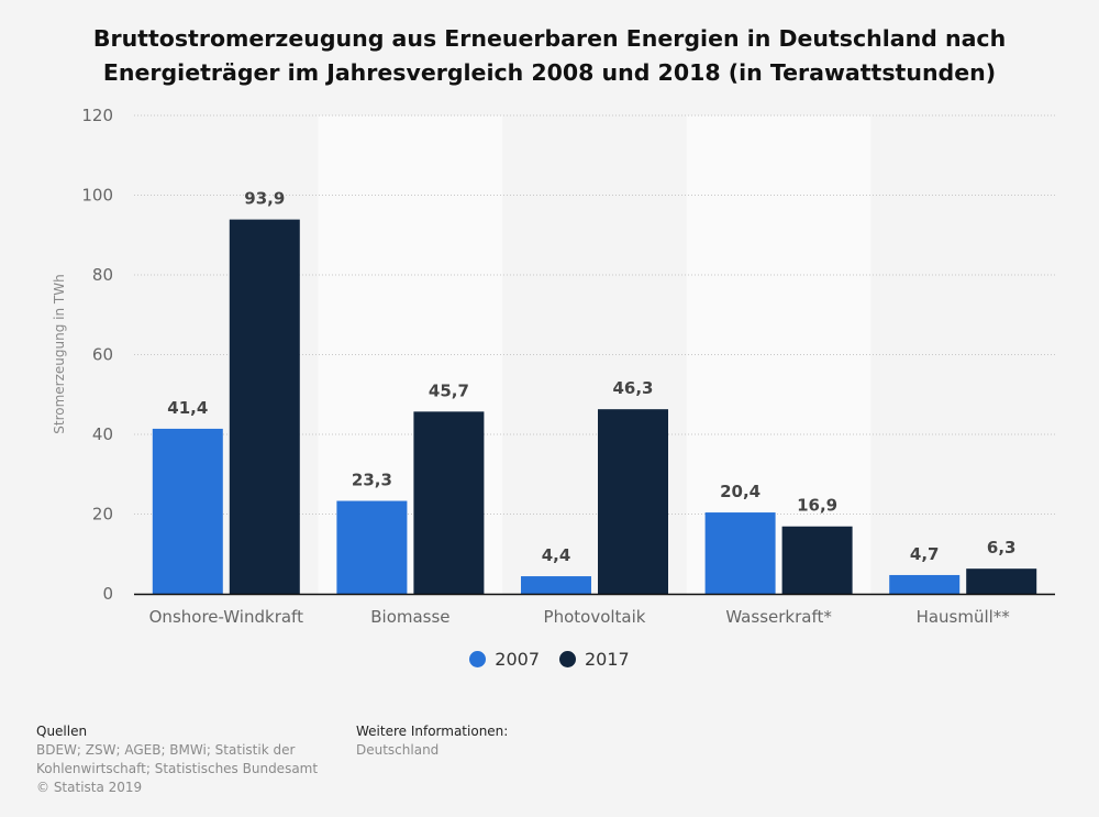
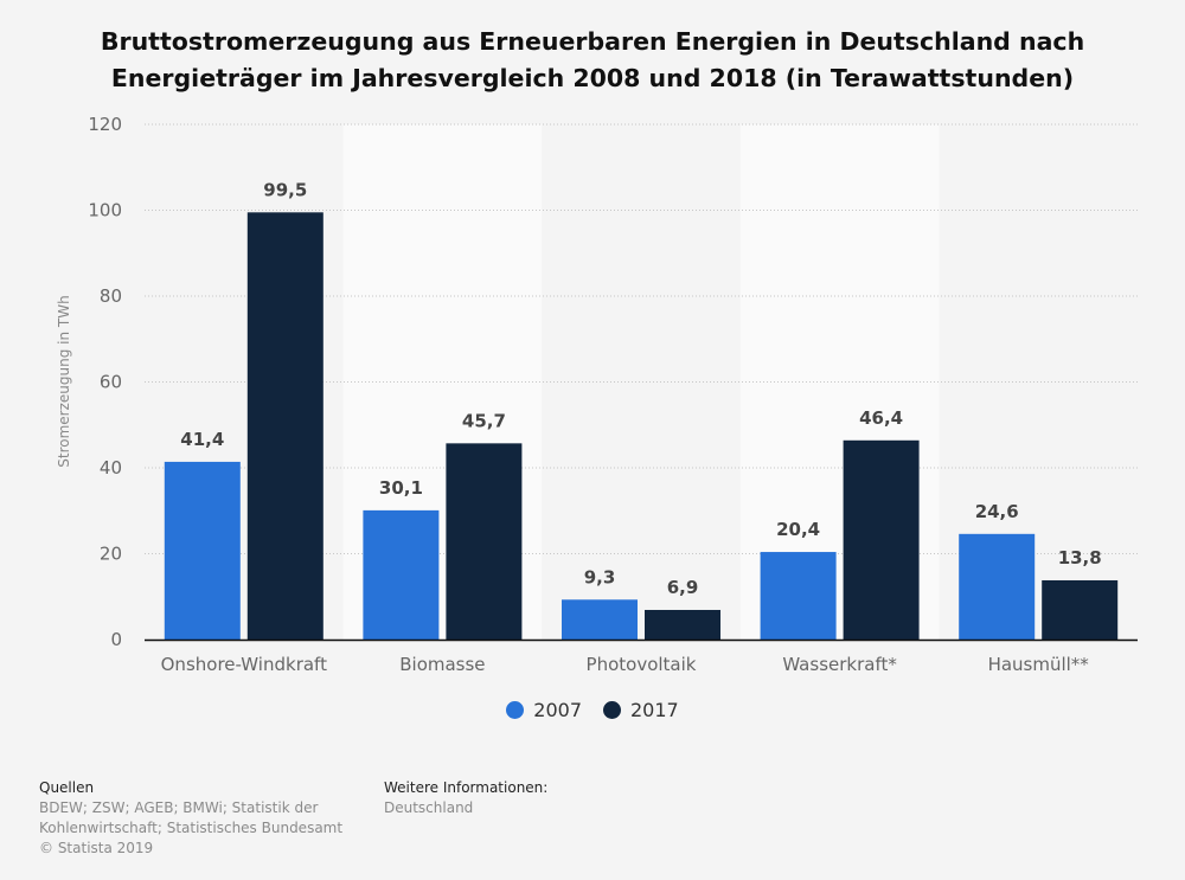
2017/Onshore-Windkraft: 93,9 -> 99,5
2007/Biomasse: 23,3 -> 30,1
2007/Photovoltaik: 4,4 -> 9,3
2017/Photovoltaik: 46,3 -> 6,9
2017/Wasserkraft*: 16,9 -> 46,4
2007/Hausmüll**: 4,7 -> 24,6
2017/Hausmüll**: 6,3 -> 13,8
